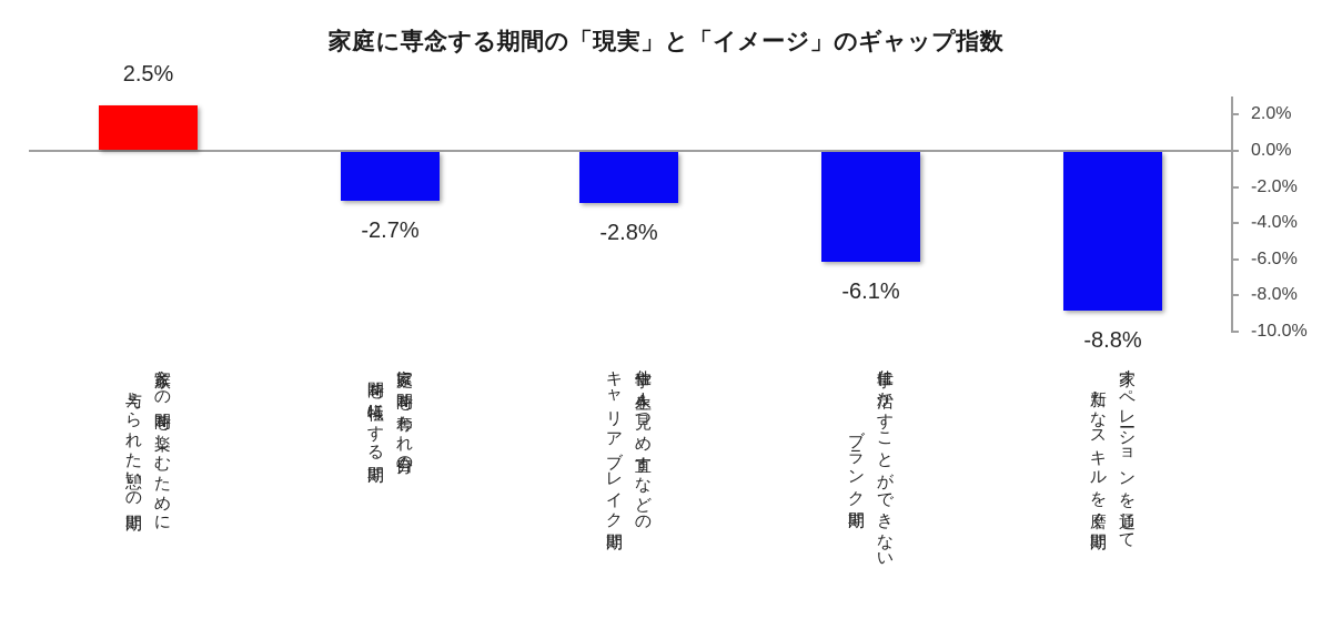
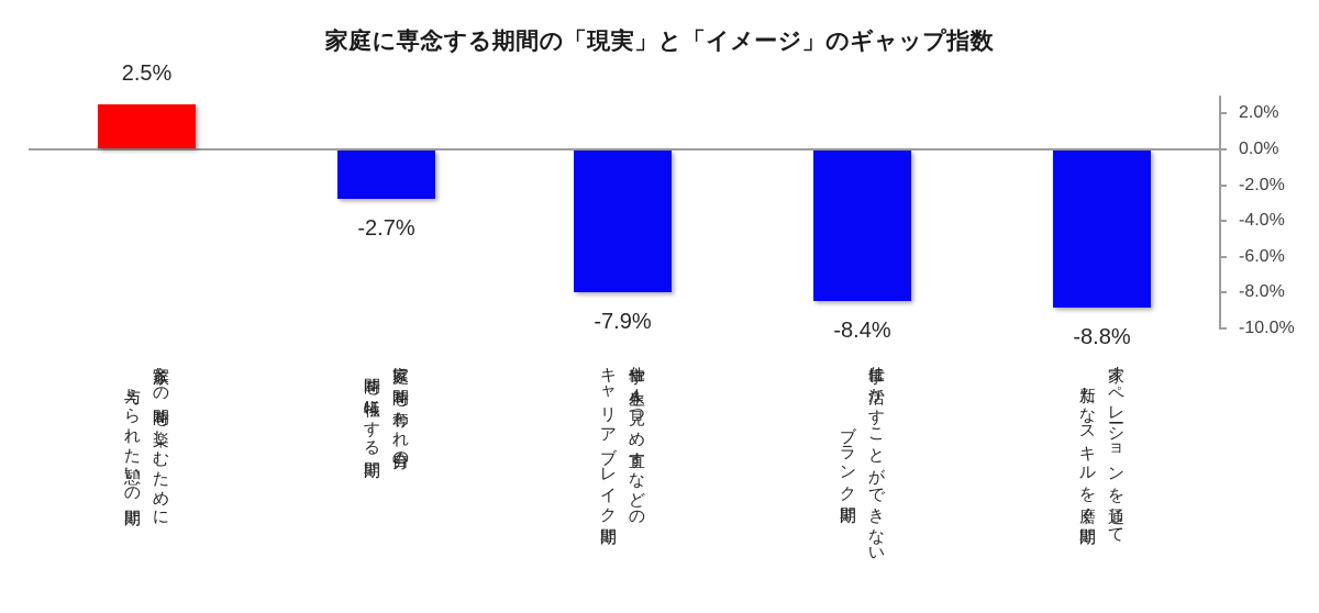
仕事や人生を見つめ直すなどの キャリアブレイク期間: -2.8% -> -7.9%
仕事に活かすことができない ブランク期間: -6.1% -> -8.4%
